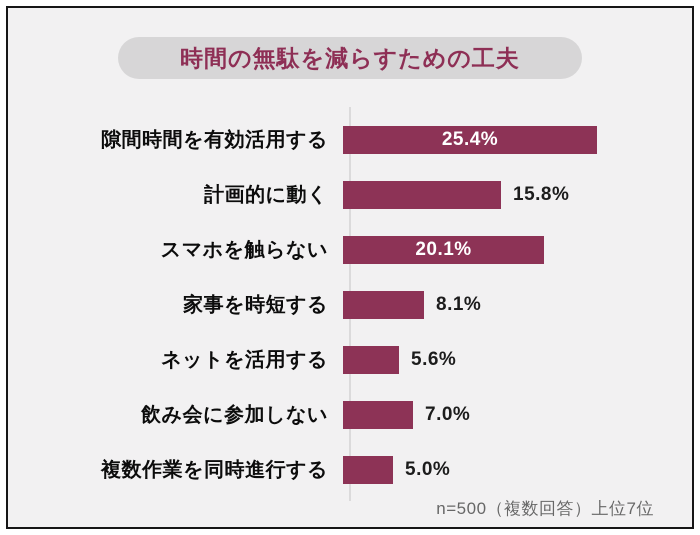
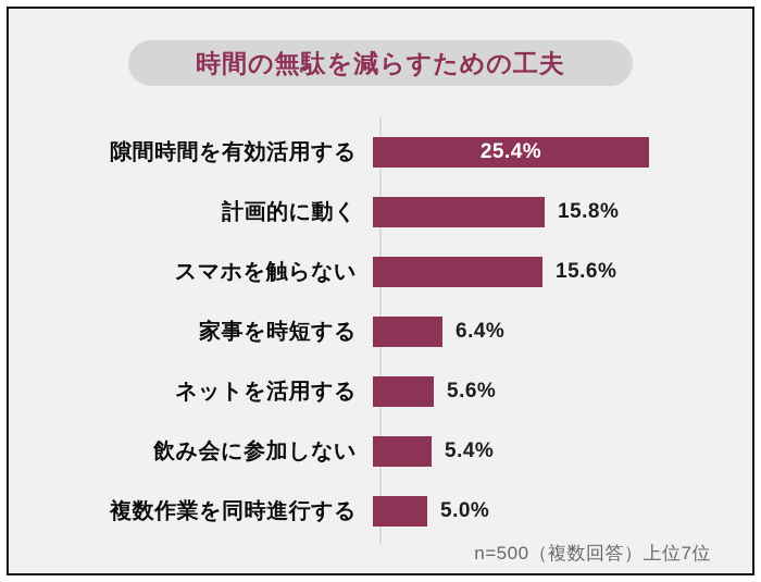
スマホを触らない: 20.1% -> 15.6%
家事を時短する: 8.1% -> 6.4%
飲み会に参加しない: 7.0% -> 5.4%
